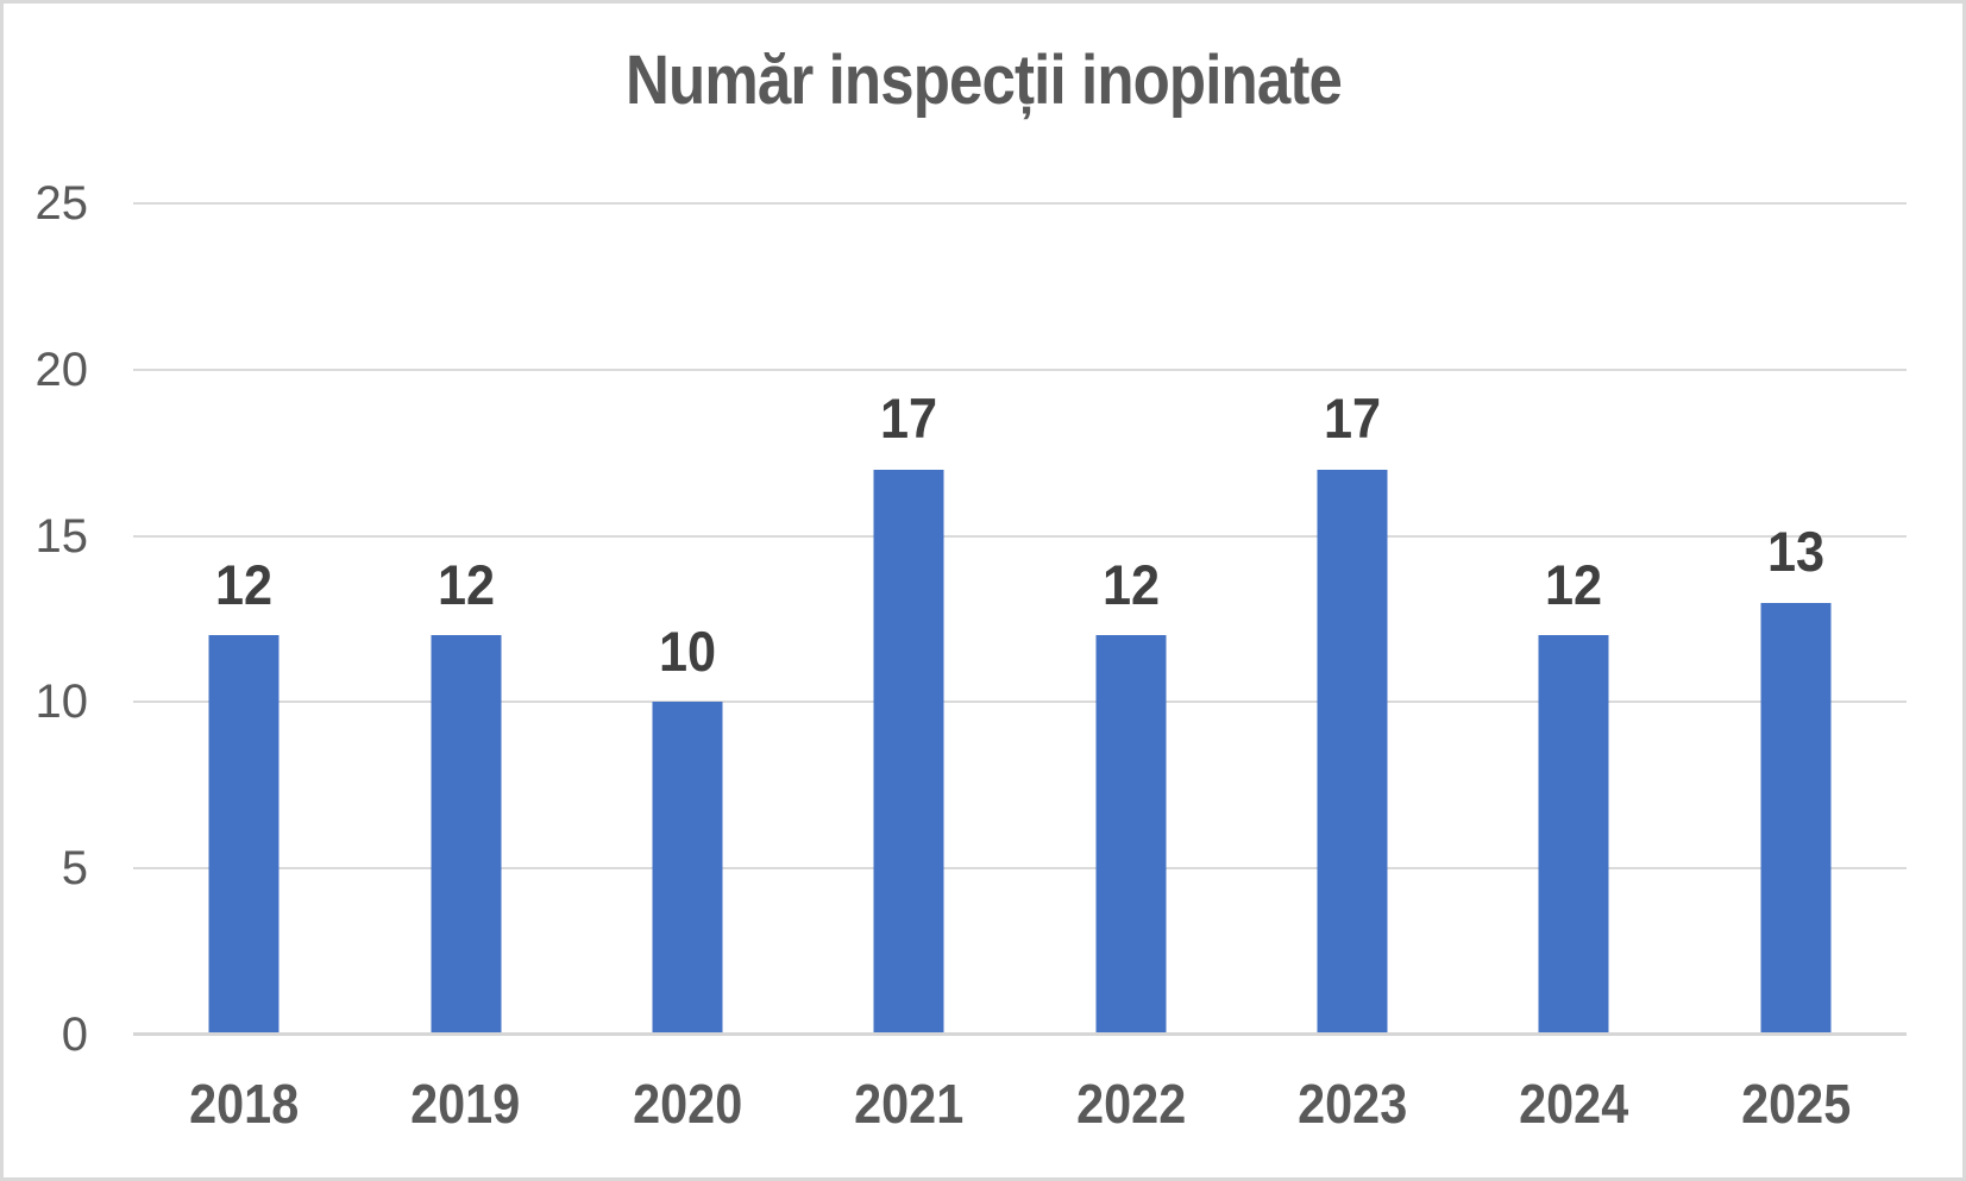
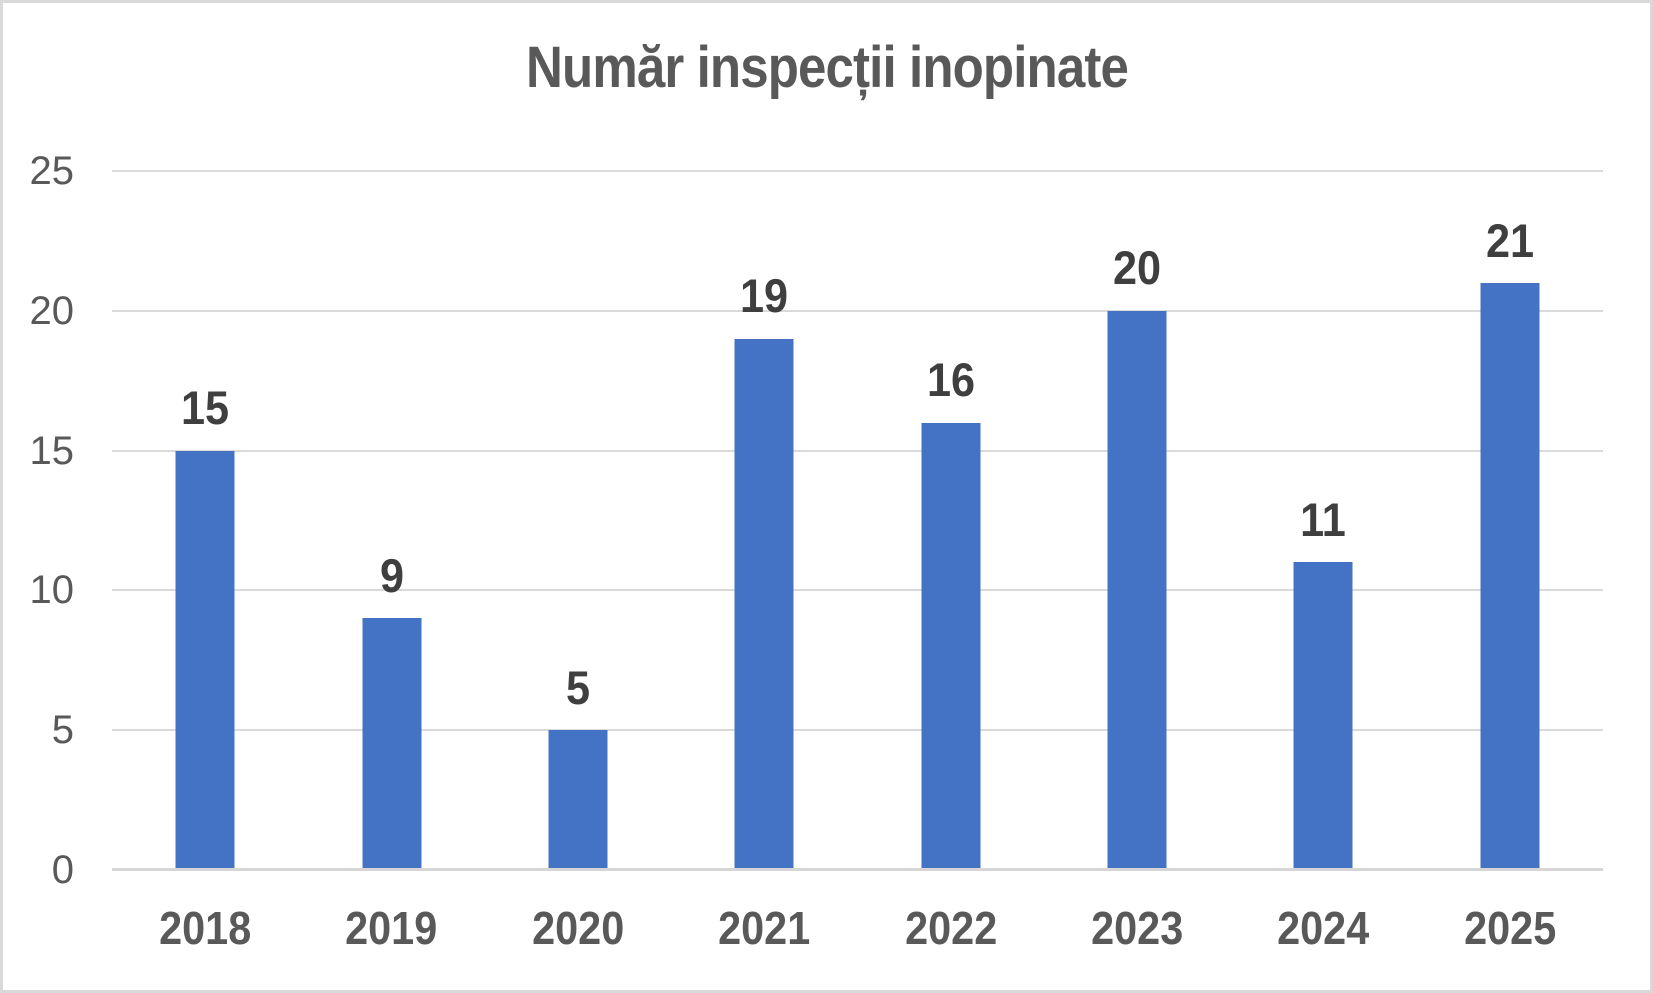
2018: 12 -> 15
2019: 12 -> 9
2020: 10 -> 5
2021: 17 -> 19
2022: 12 -> 16
2023: 17 -> 20
2024: 12 -> 11
2025: 13 -> 21
